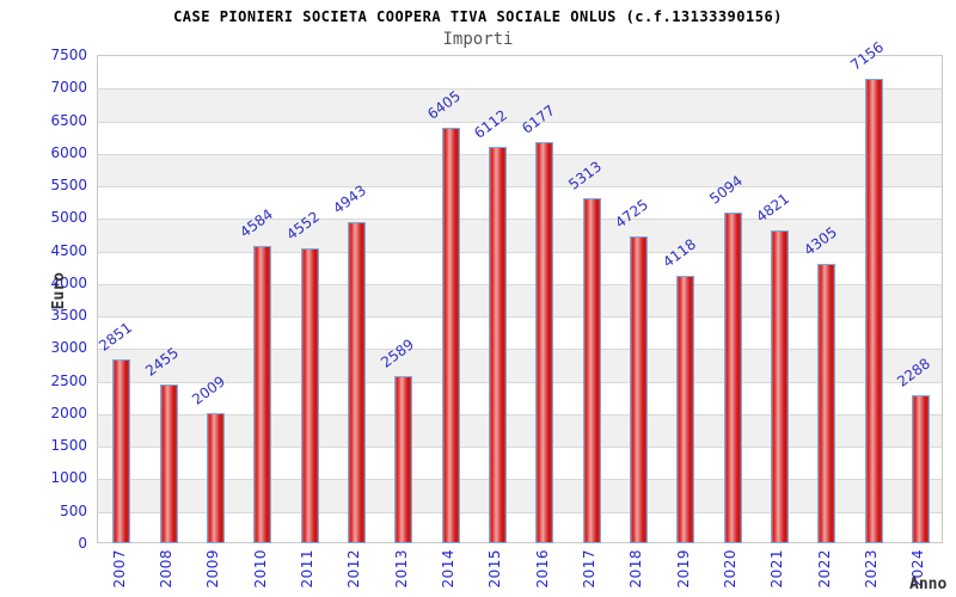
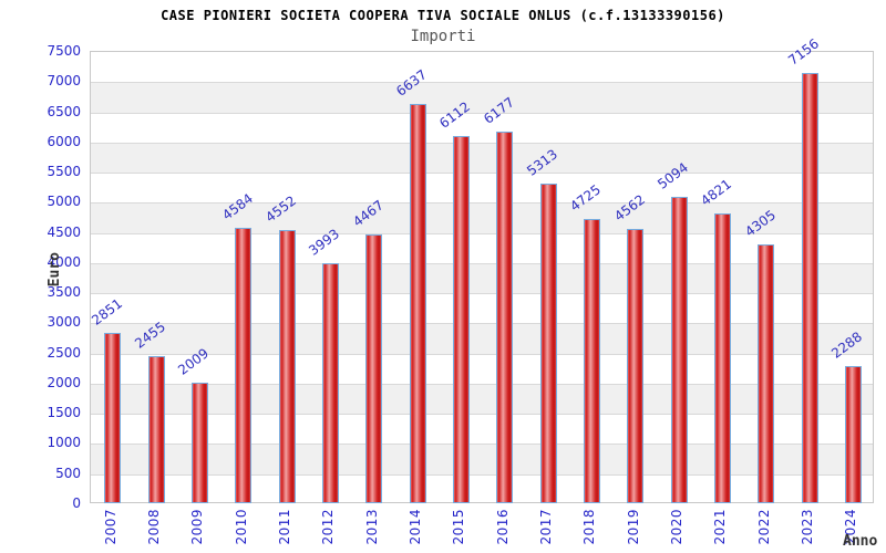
2012: 4943 -> 3993
2013: 2589 -> 4467
2014: 6405 -> 6637
2019: 4118 -> 4562
